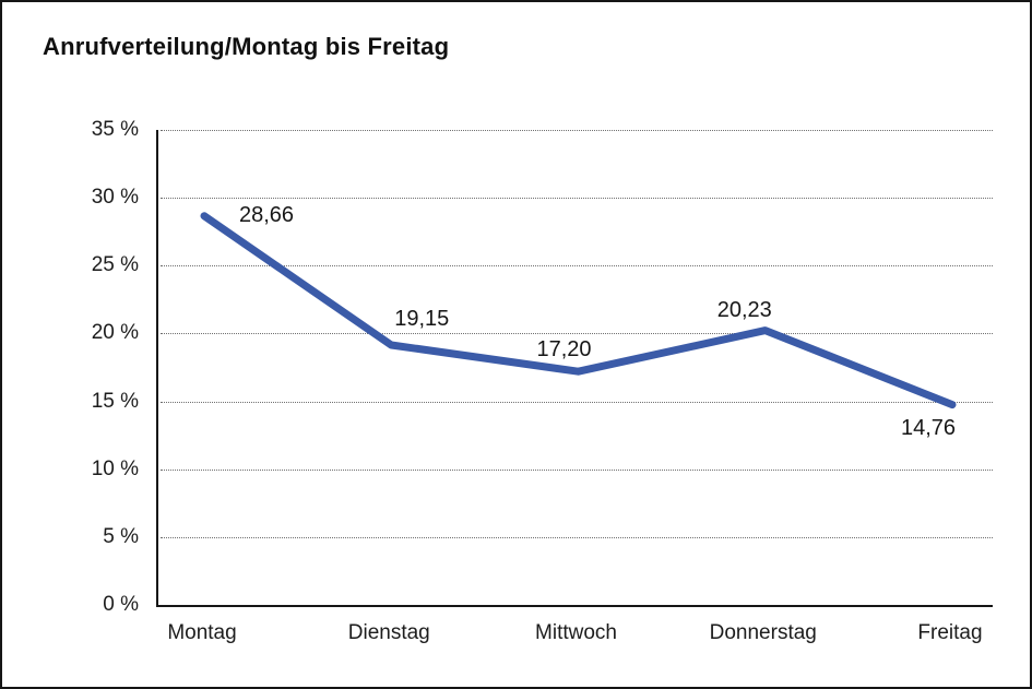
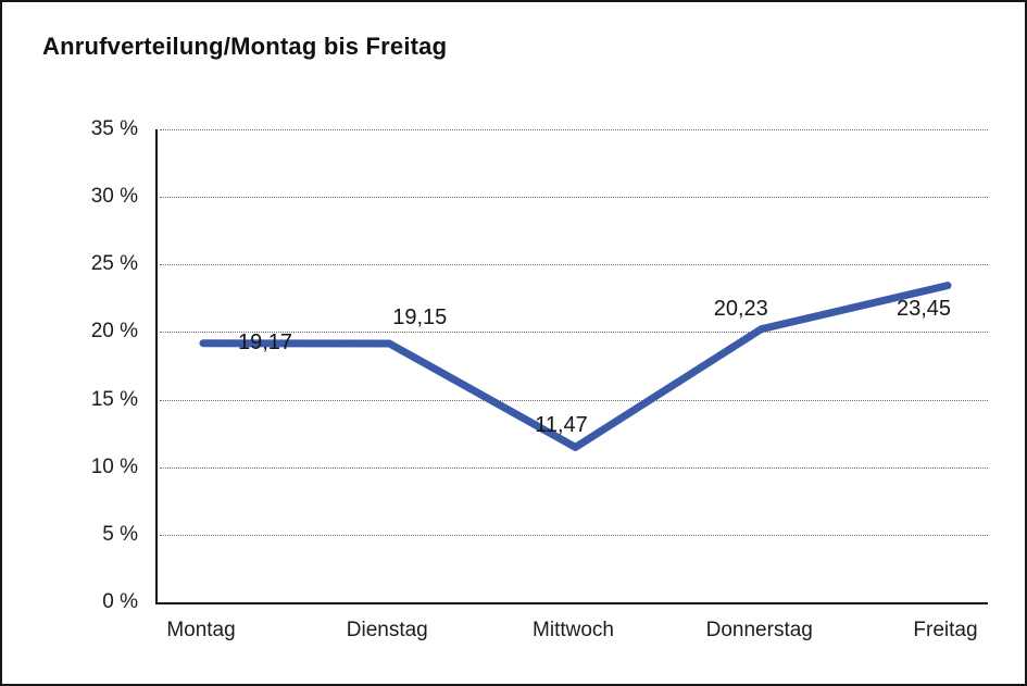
Montag: 28,66 -> 19,17
Mittwoch: 17,20 -> 11,47
Freitag: 14,76 -> 23,45
